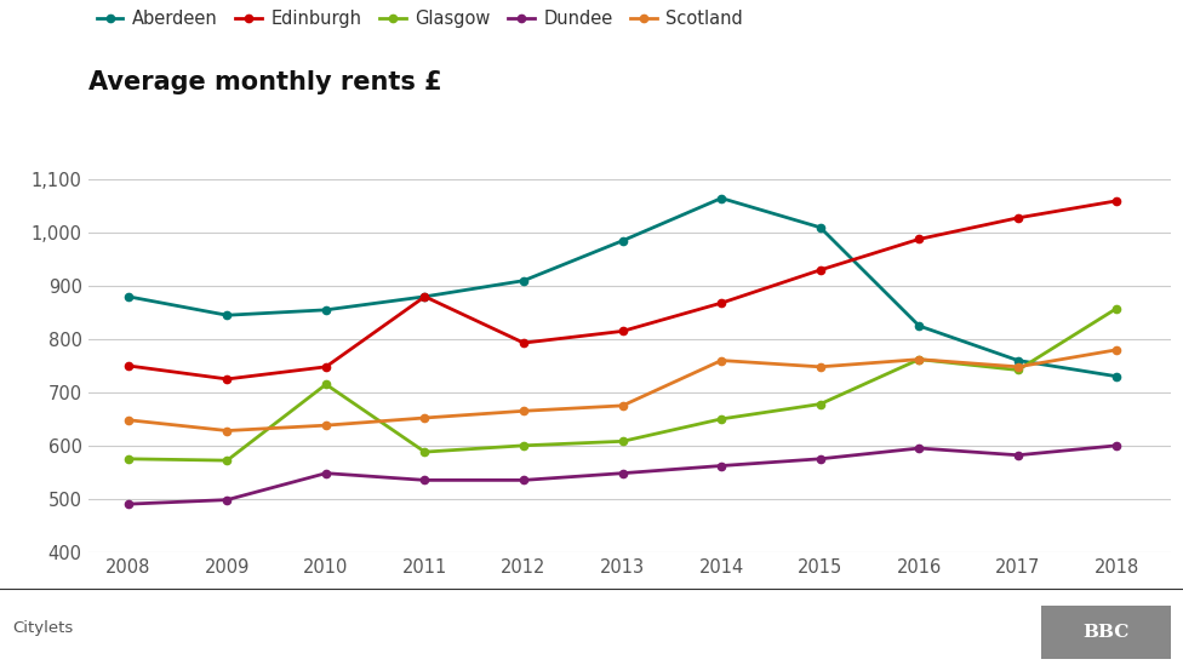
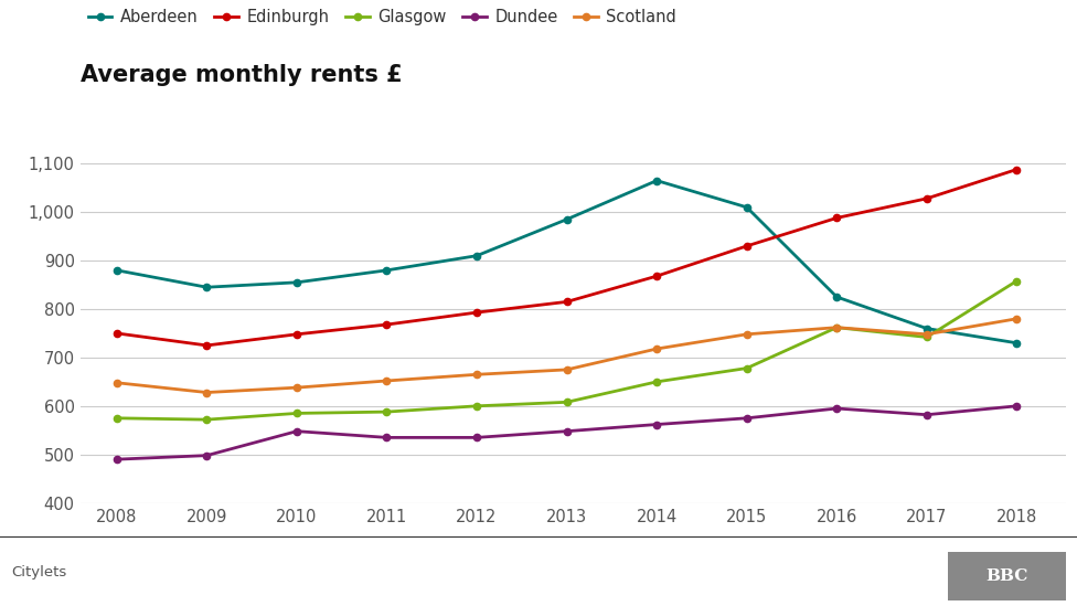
Glasgow/2010: 715 -> 585
Edinburgh/2011: 880 -> 768
Scotland/2014: 760 -> 718
Edinburgh/2018: 1,060 -> 1,088
